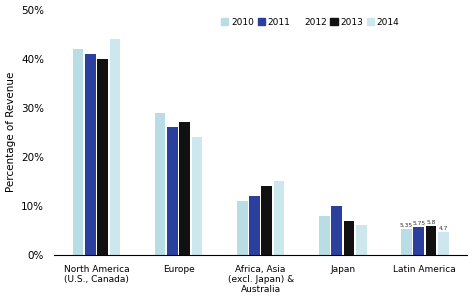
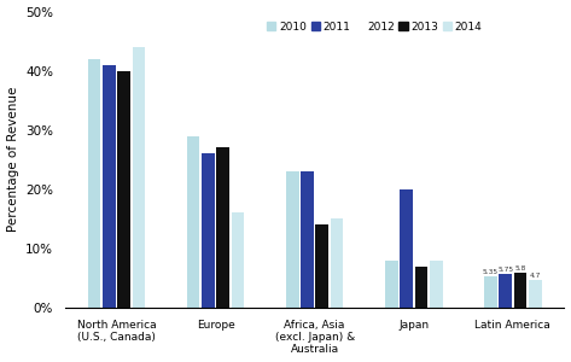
2014/Europe: 24.0% -> 16.0%
2010/Africa, Asia (excl. Japan) & Australia: 11.0% -> 23.0%
2011/Africa, Asia (excl. Japan) & Australia: 12.0% -> 23.0%
2011/Japan: 10.0% -> 20.0%
2014/Japan: 6.0% -> 8.0%
